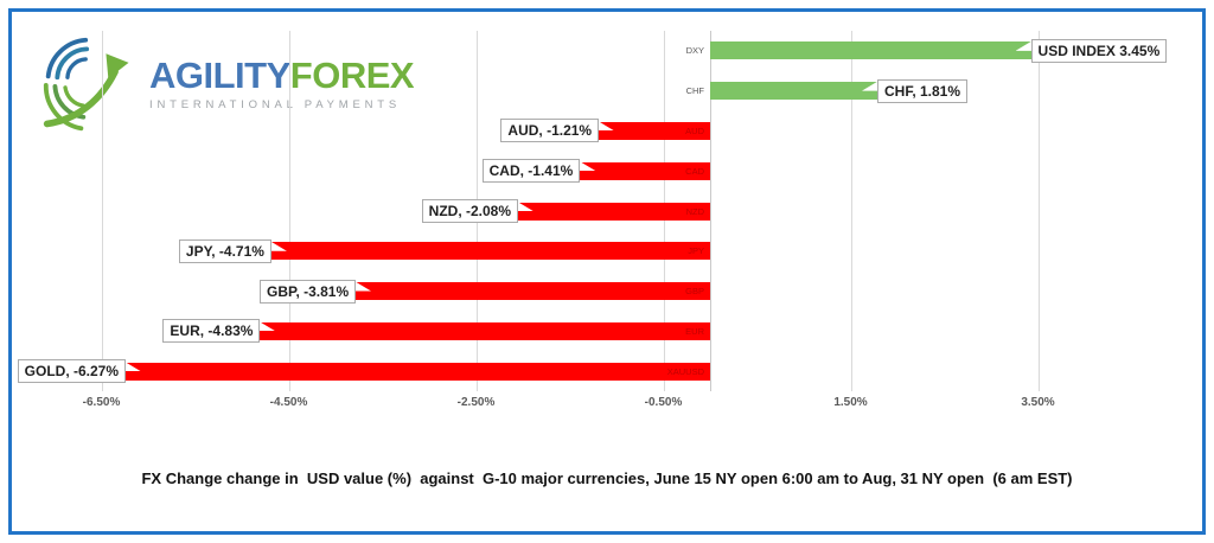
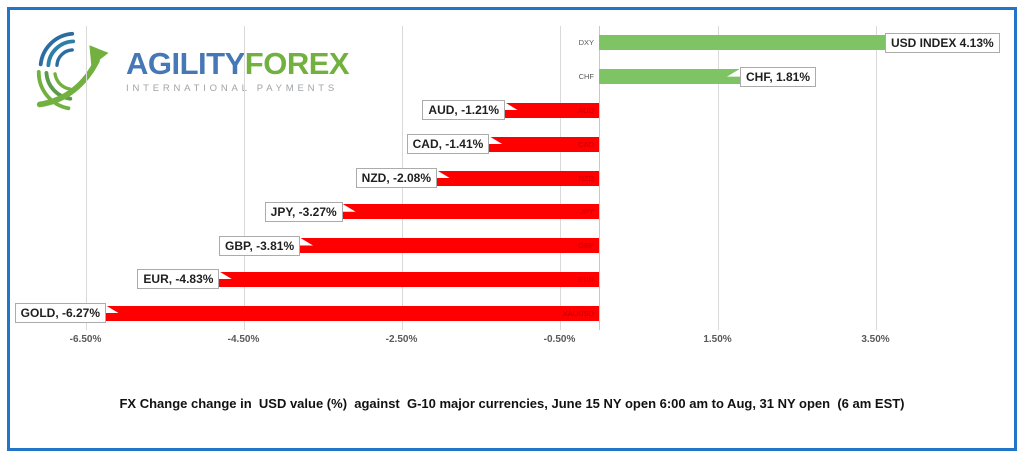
DXY: 3.45% -> 4.13%
JPY: -4.71% -> -3.27%
